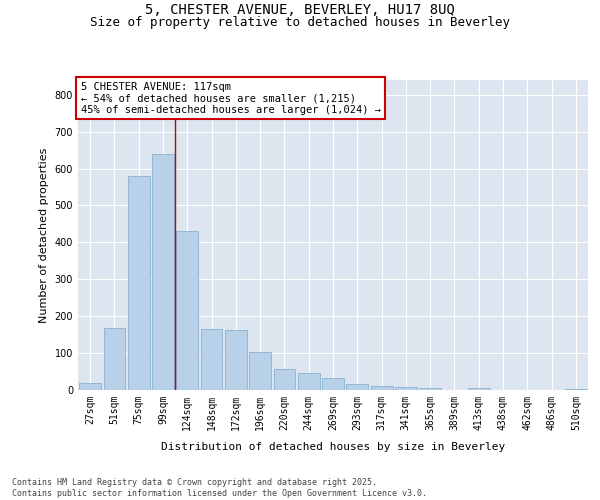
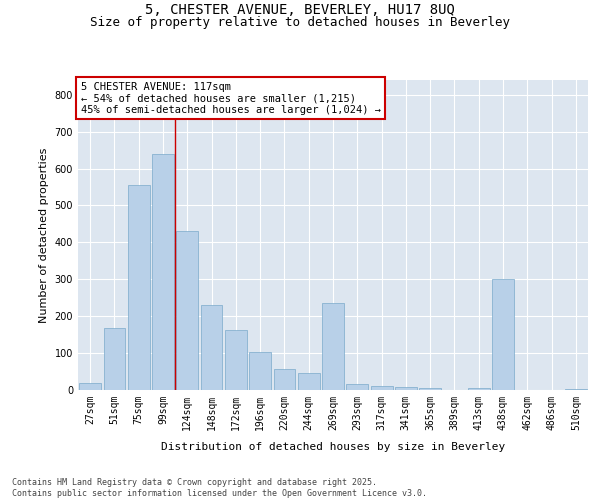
75sqm: 580 -> 555
148sqm: 165 -> 230
269sqm: 33 -> 235
438sqm: 1 -> 300
